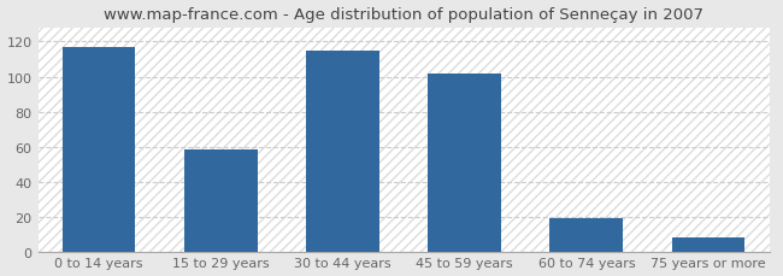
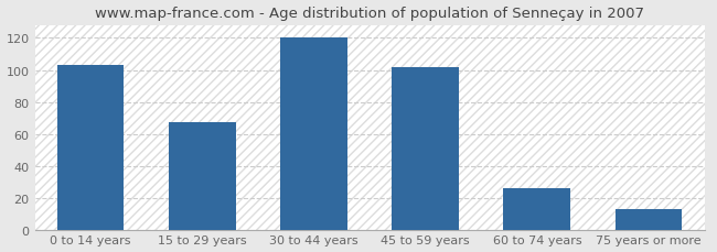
0 to 14 years: 117 -> 103
15 to 29 years: 58 -> 67
30 to 44 years: 115 -> 120
60 to 74 years: 19 -> 26
75 years or more: 8 -> 13
